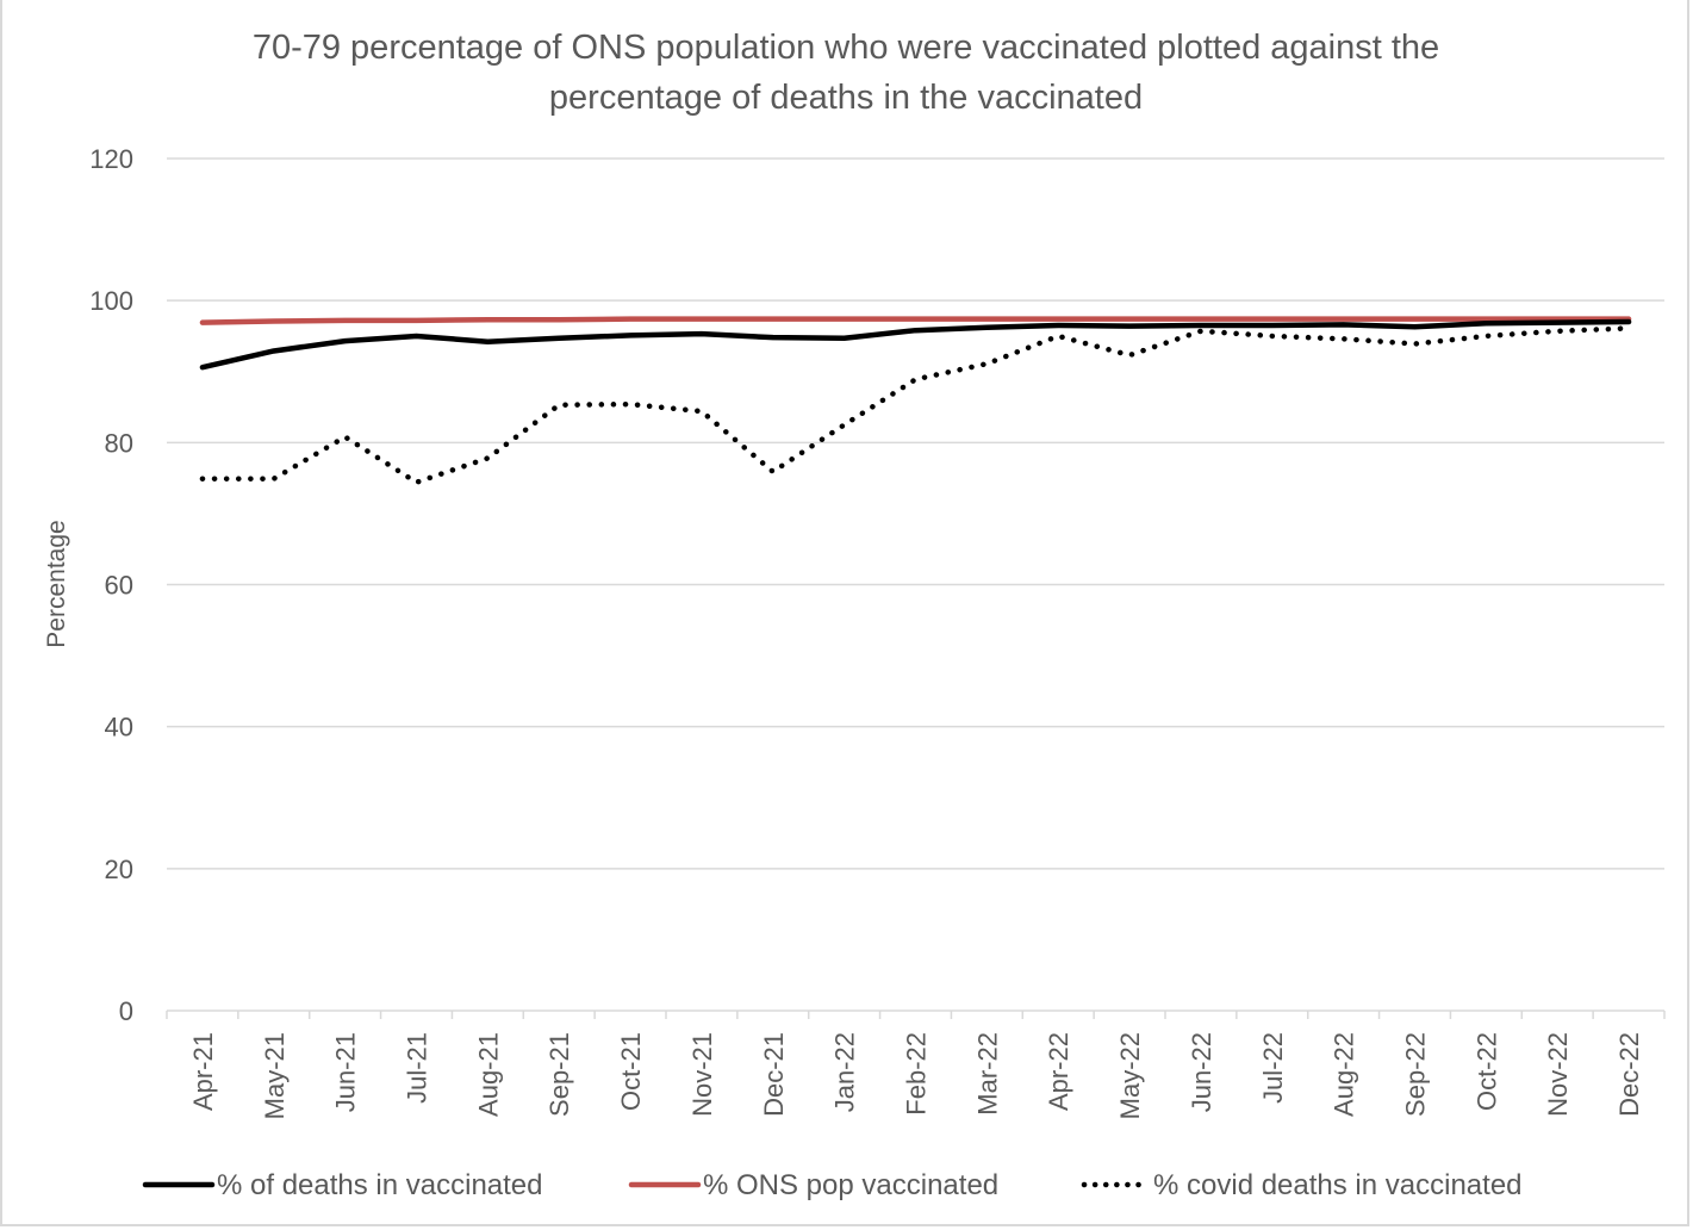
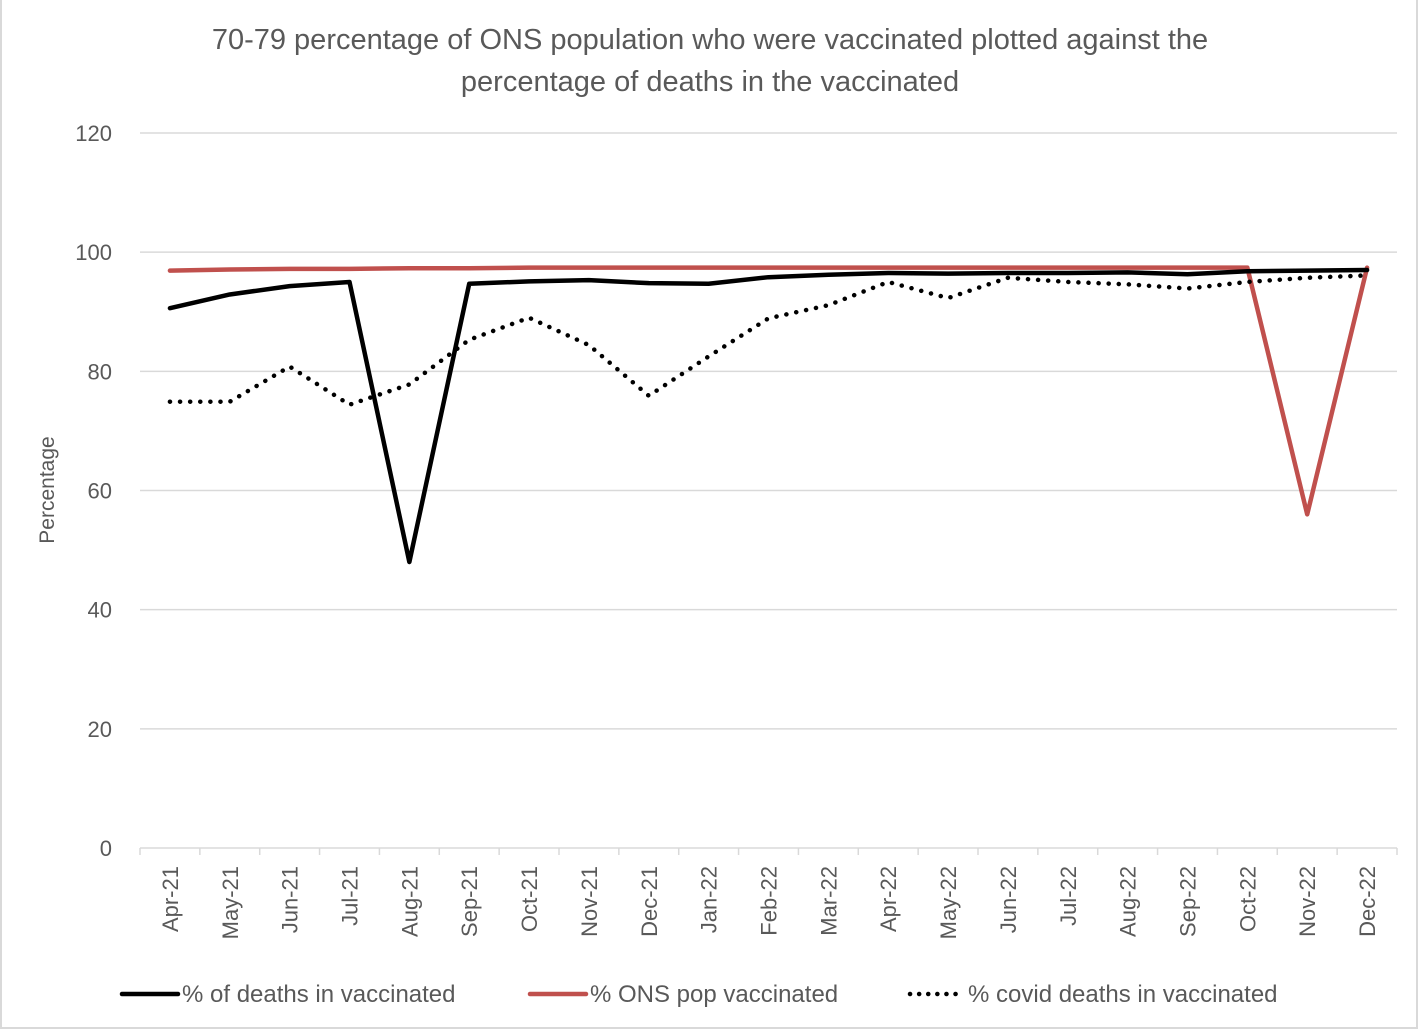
% of deaths in vaccinated/Aug-21: 94 -> 48
% covid deaths in vaccinated/Oct-21: 85 -> 89
% ONS pop vaccinated/Nov-22: 97 -> 56
